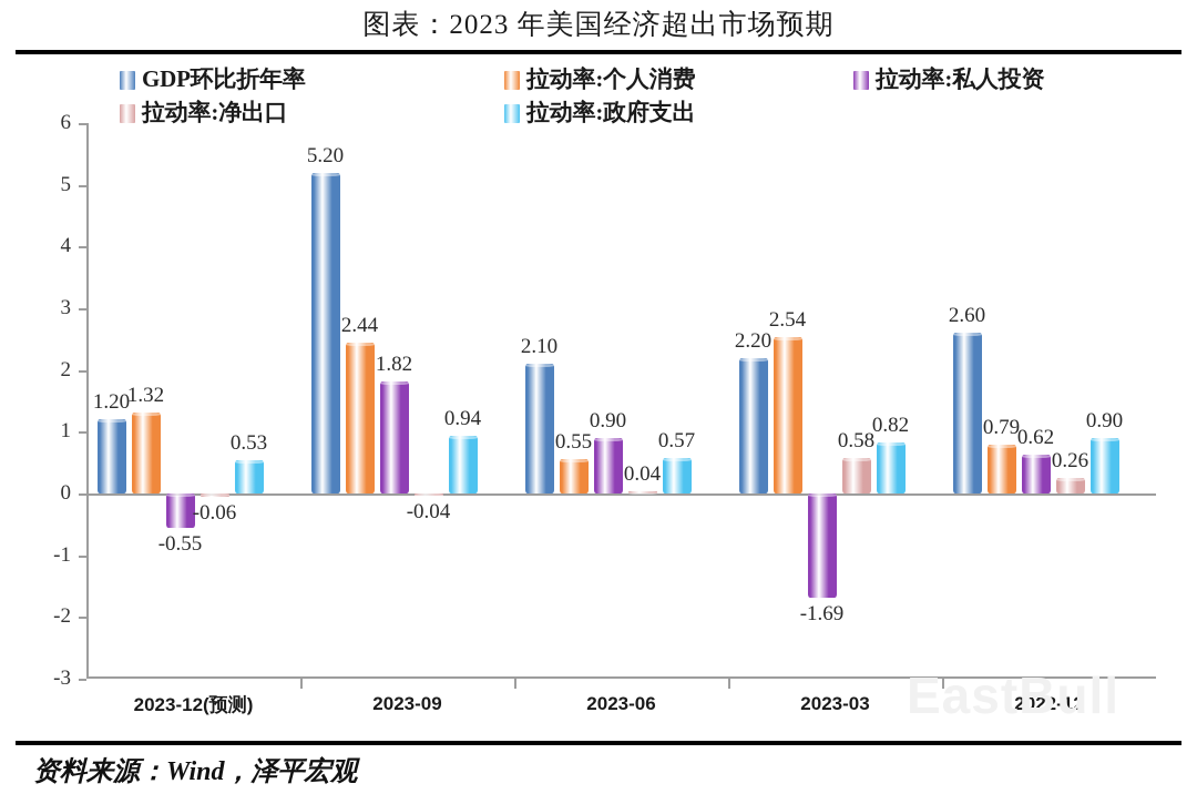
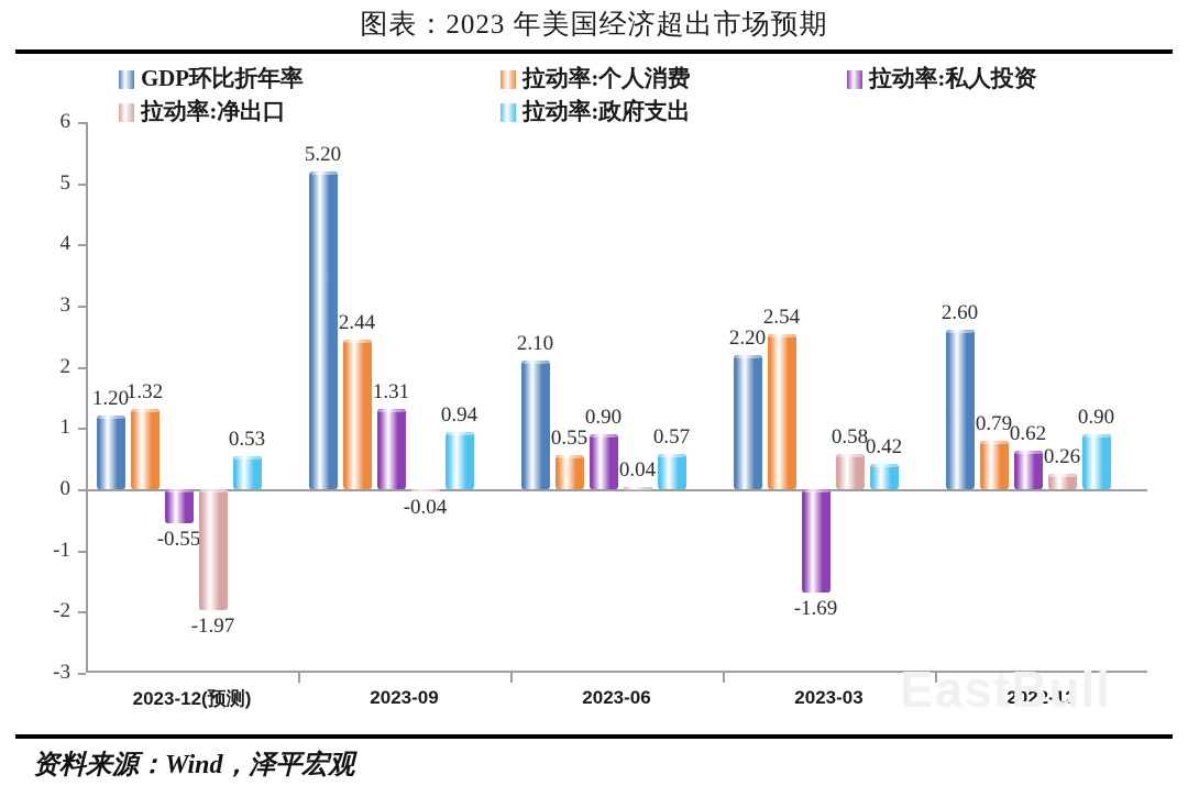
拉动率:净出口/2023-12(预测): -0.06 -> -1.97
拉动率:私人投资/2023-09: 1.82 -> 1.31
拉动率:政府支出/2023-03: 0.82 -> 0.42
